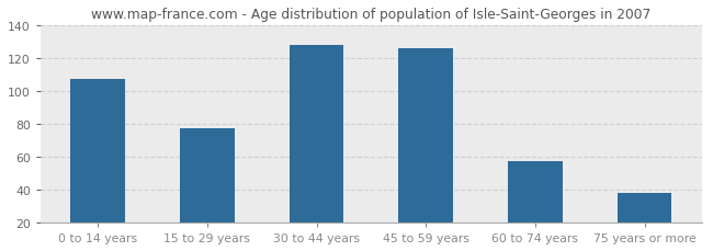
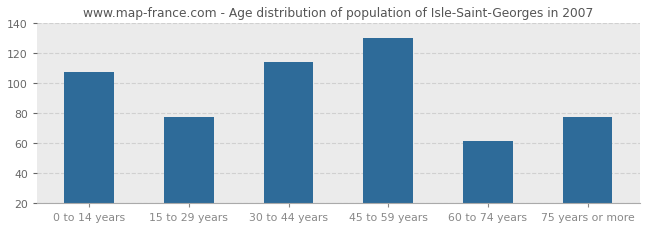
30 to 44 years: 128 -> 114
45 to 59 years: 126 -> 130
60 to 74 years: 57 -> 61
75 years or more: 38 -> 77
